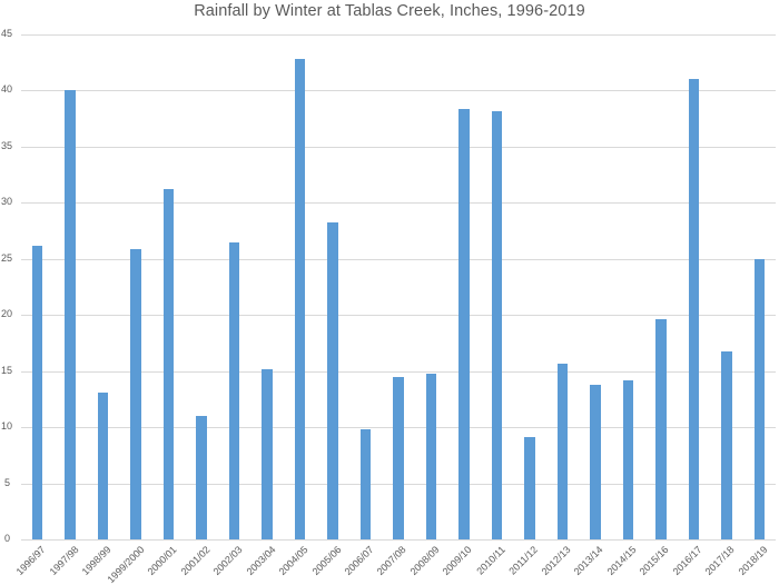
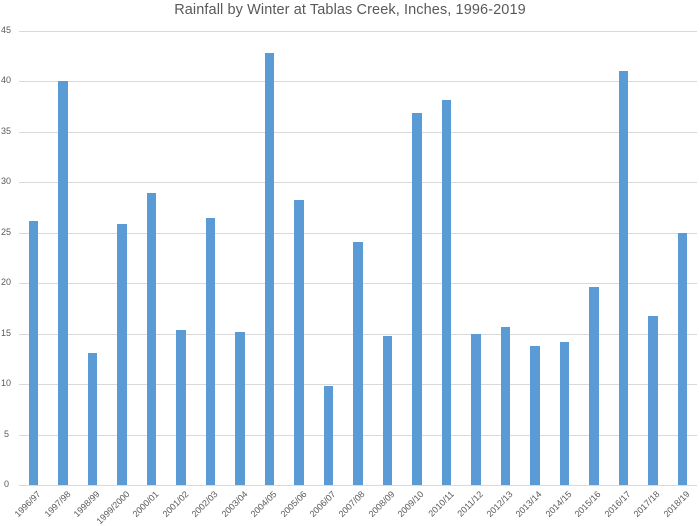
2000/01: 31.2 -> 28.9
2001/02: 11.0 -> 15.4
2007/08: 14.5 -> 24.1
2009/10: 38.4 -> 36.9
2011/12: 9.1 -> 15.0
